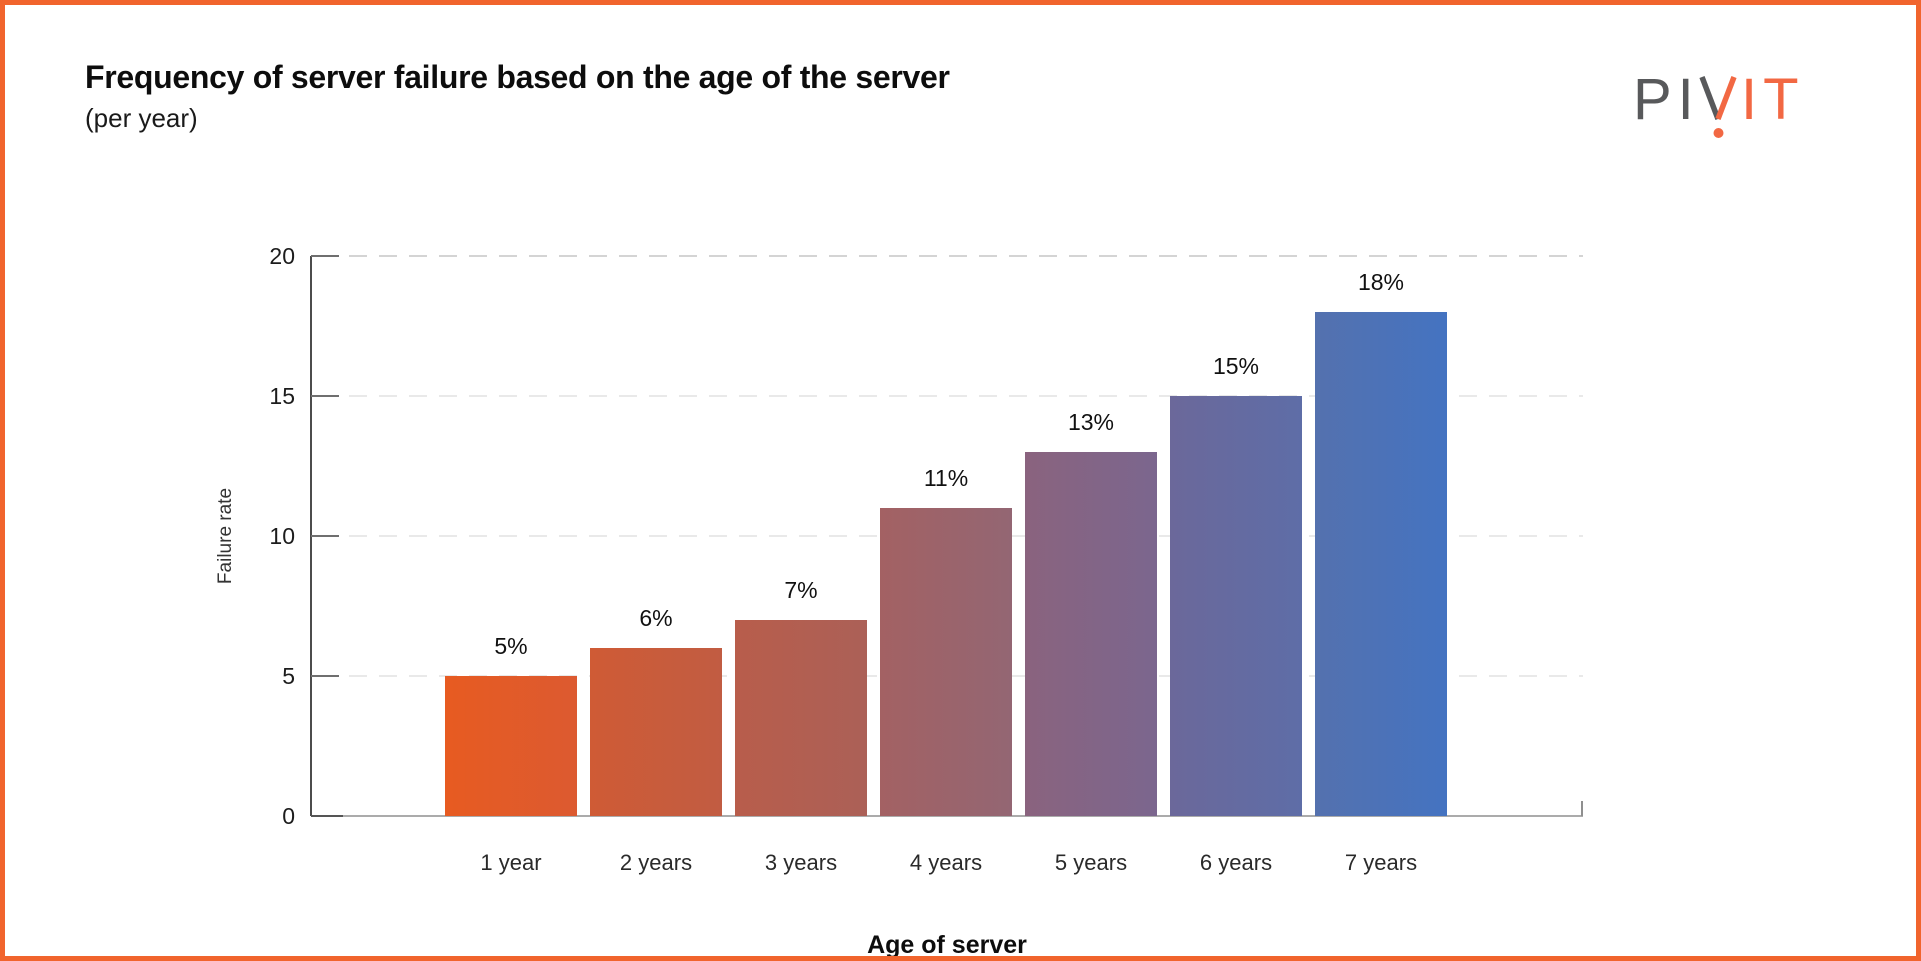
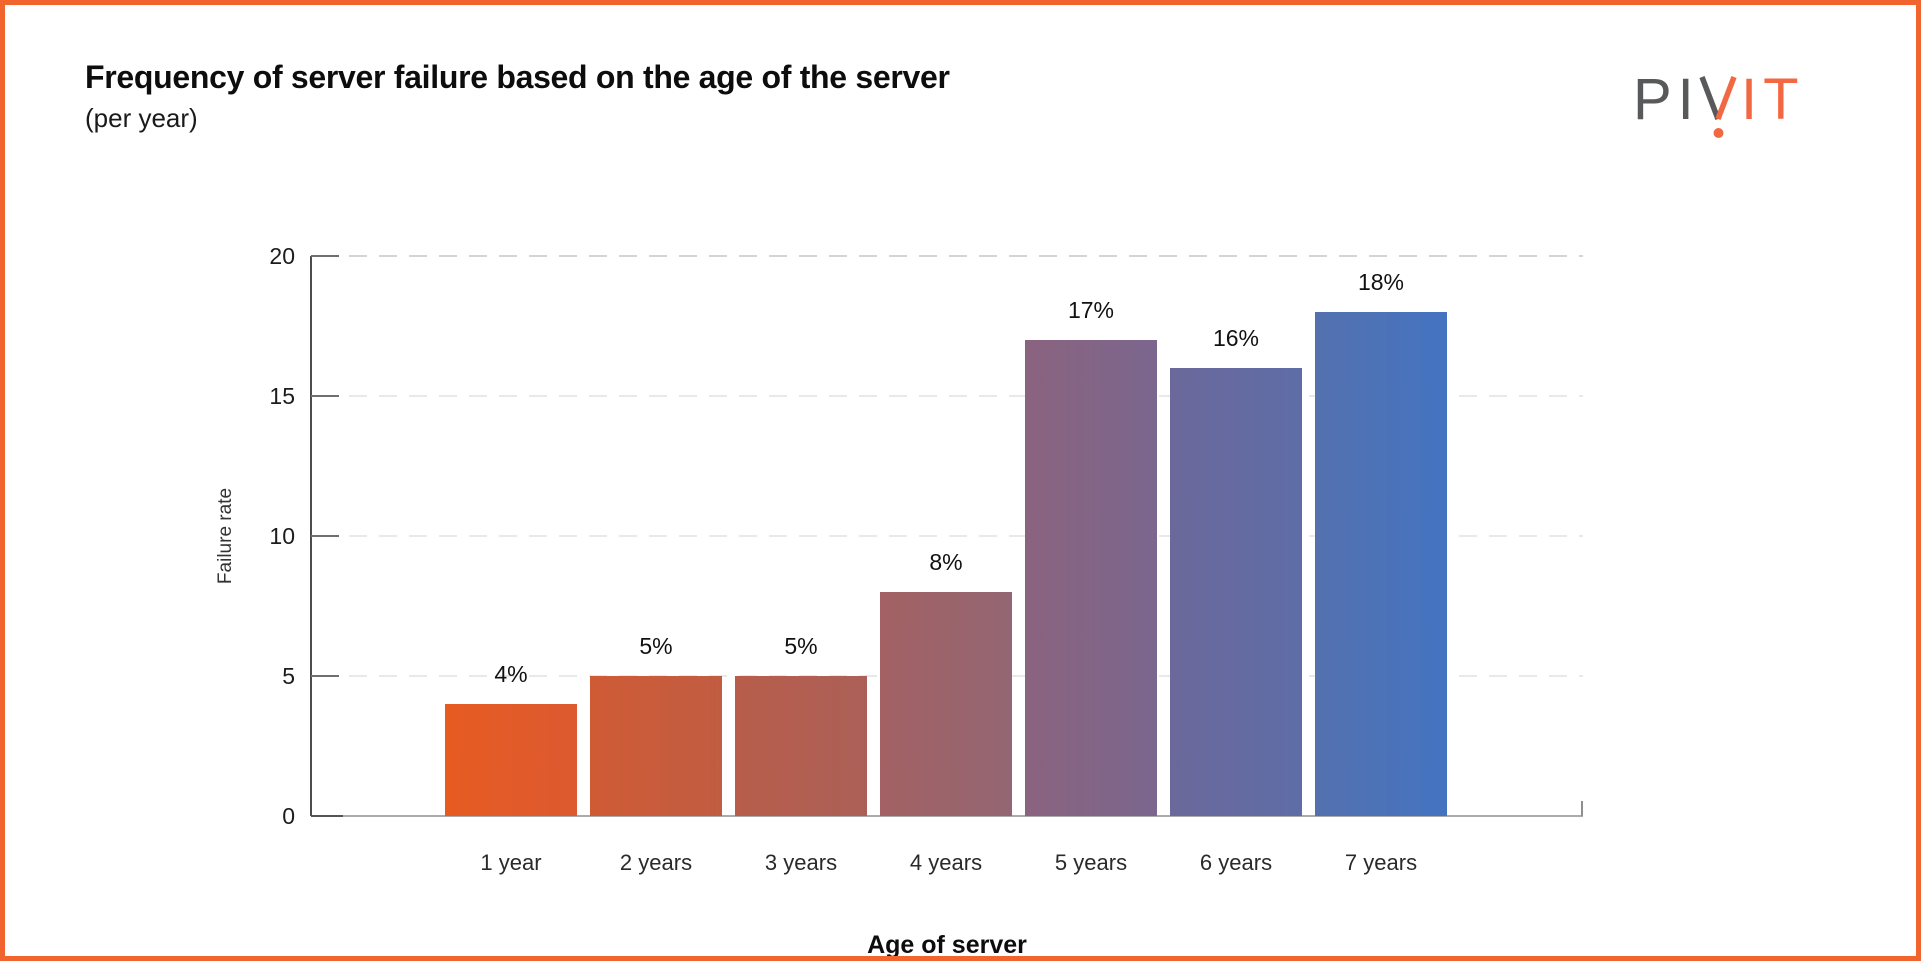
1 year: 5% -> 4%
2 years: 6% -> 5%
3 years: 7% -> 5%
4 years: 11% -> 8%
5 years: 13% -> 17%
6 years: 15% -> 16%
